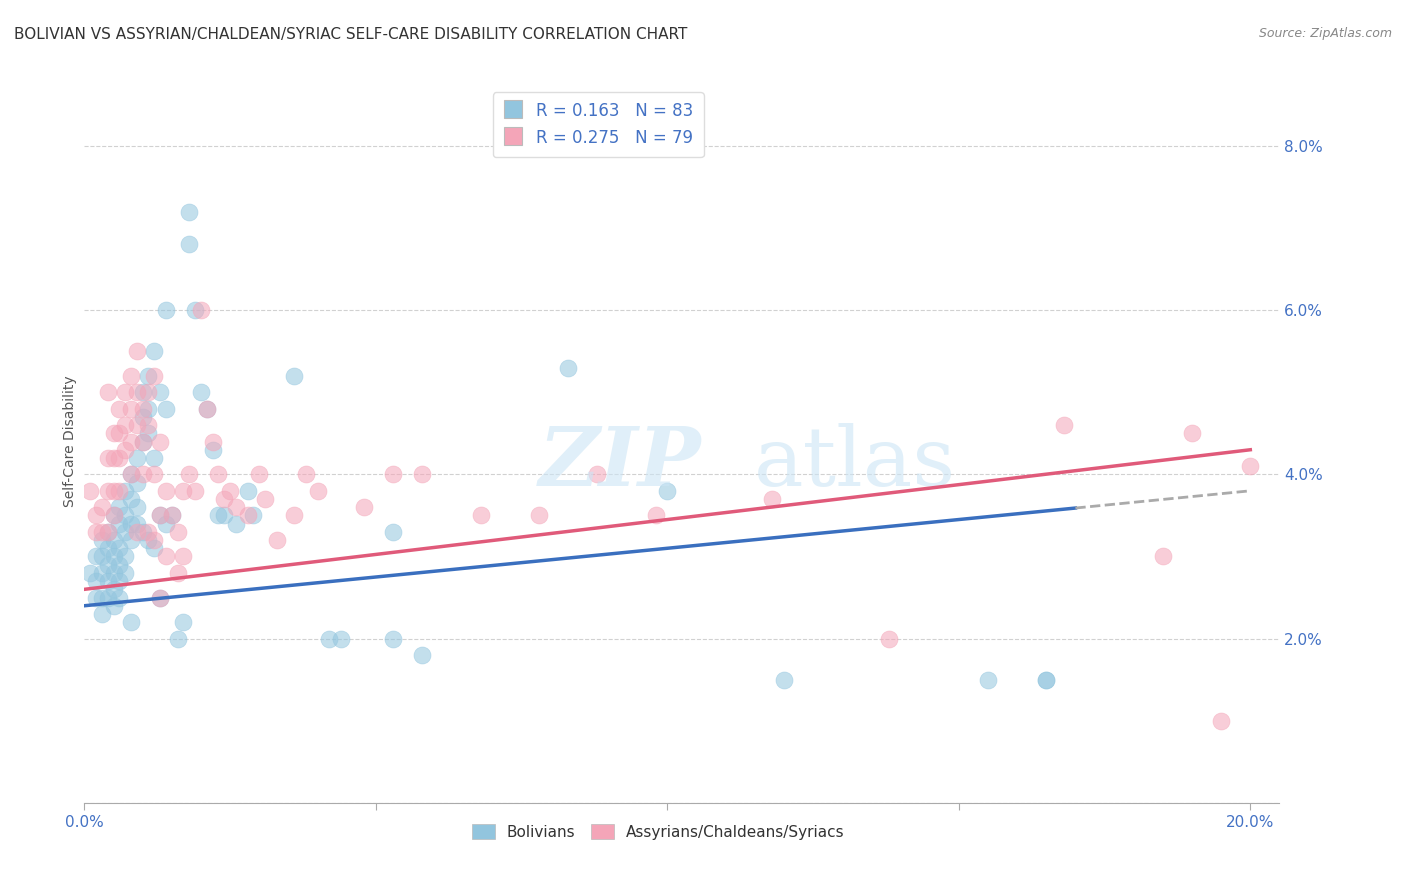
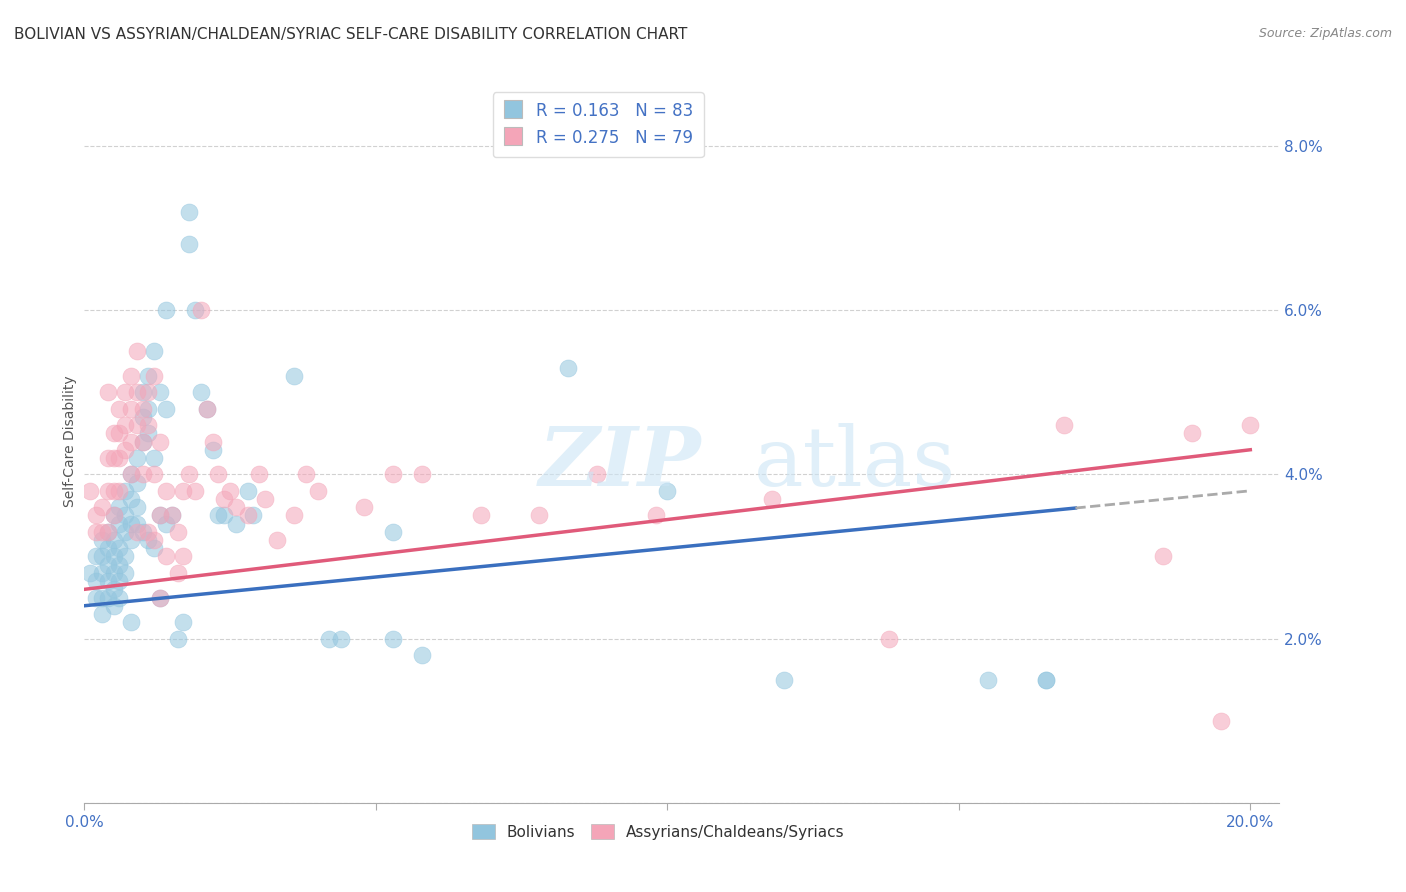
Assyrians/Chaldeans/Syriacs/20.0%: 4.1% -> 4.6%
